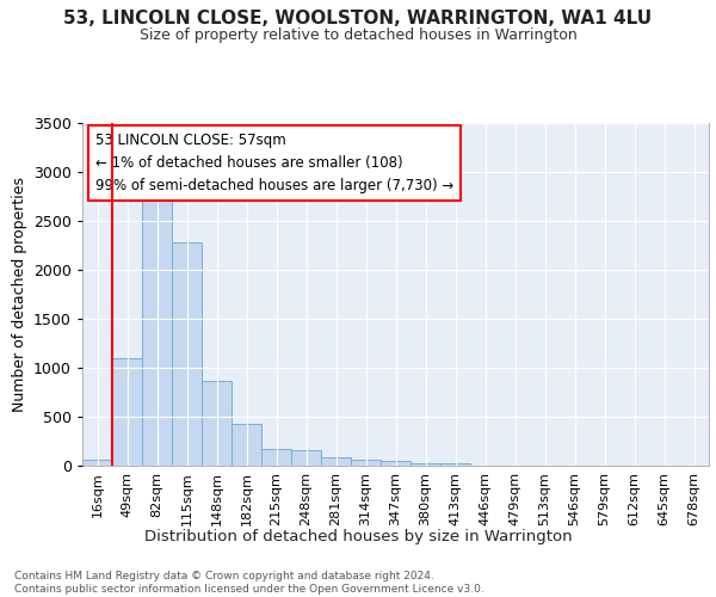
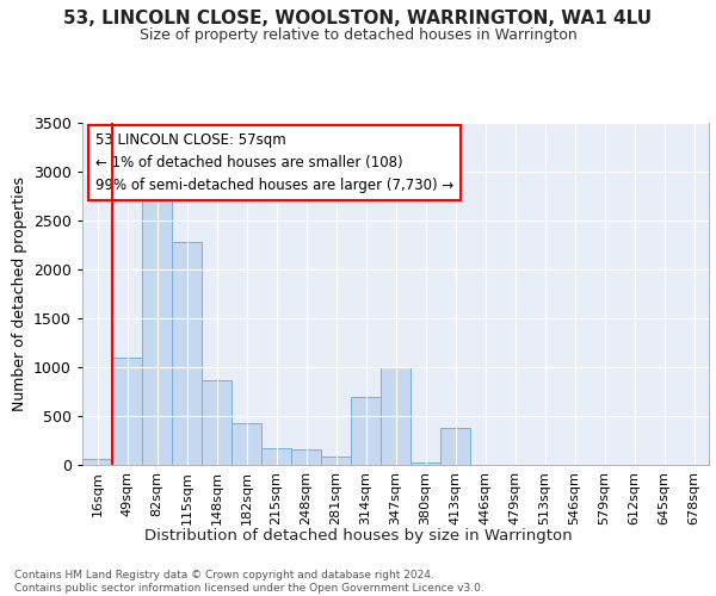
314sqm: 60 -> 700
347sqm: 50 -> 1000
413sqm: 30 -> 380
